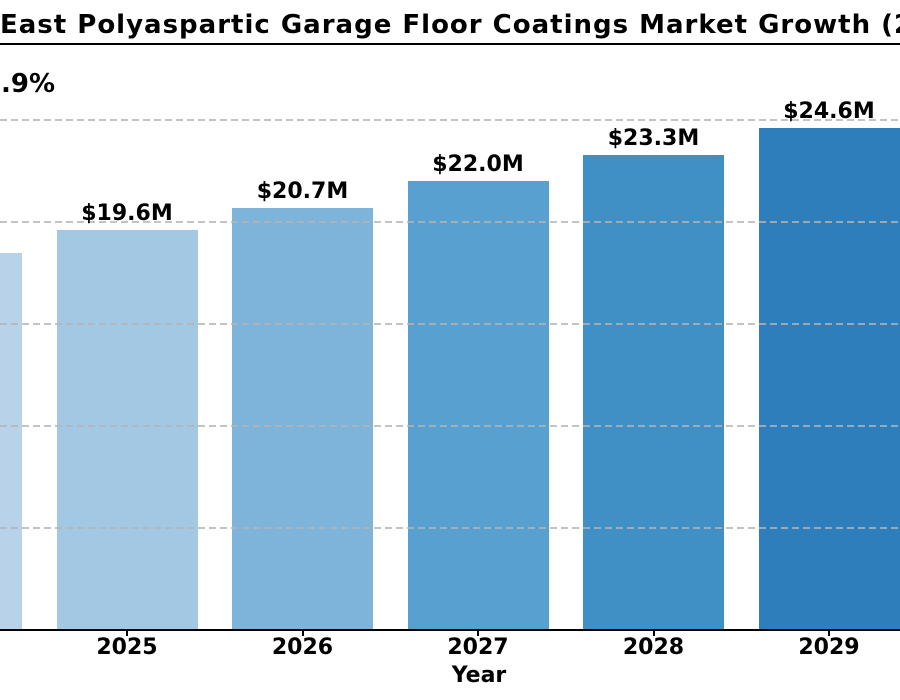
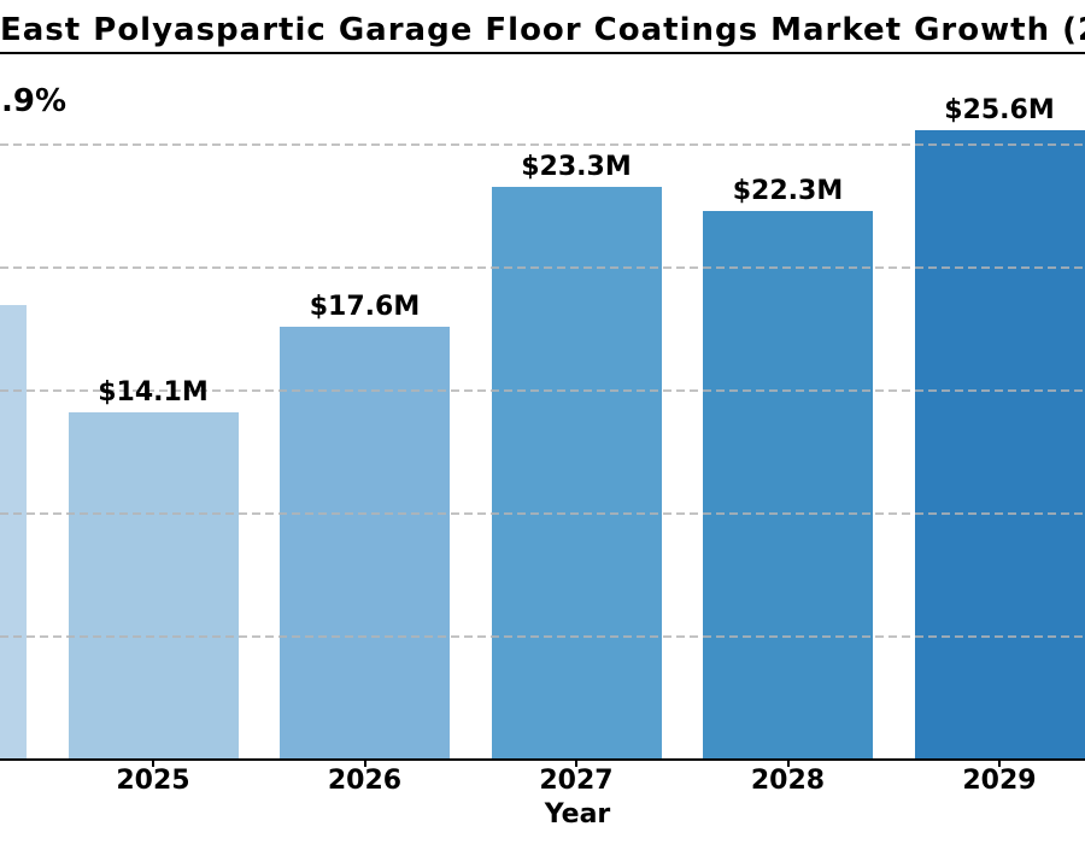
2025: $19.6M -> $14.1M
2026: $20.7M -> $17.6M
2027: $22.0M -> $23.3M
2028: $23.3M -> $22.3M
2029: $24.6M -> $25.6M
